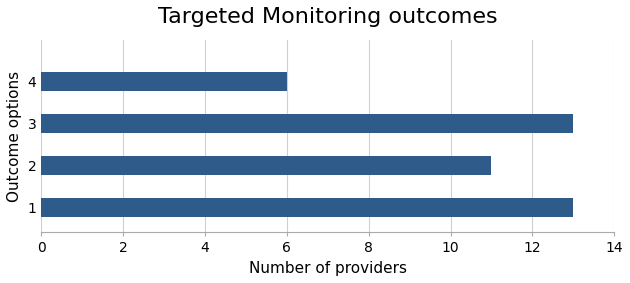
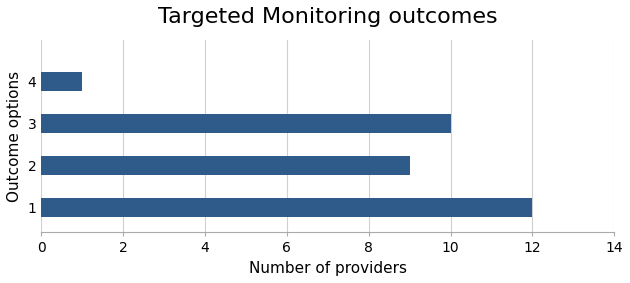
4: 6 -> 1
3: 13 -> 10
2: 11 -> 9
1: 13 -> 12
